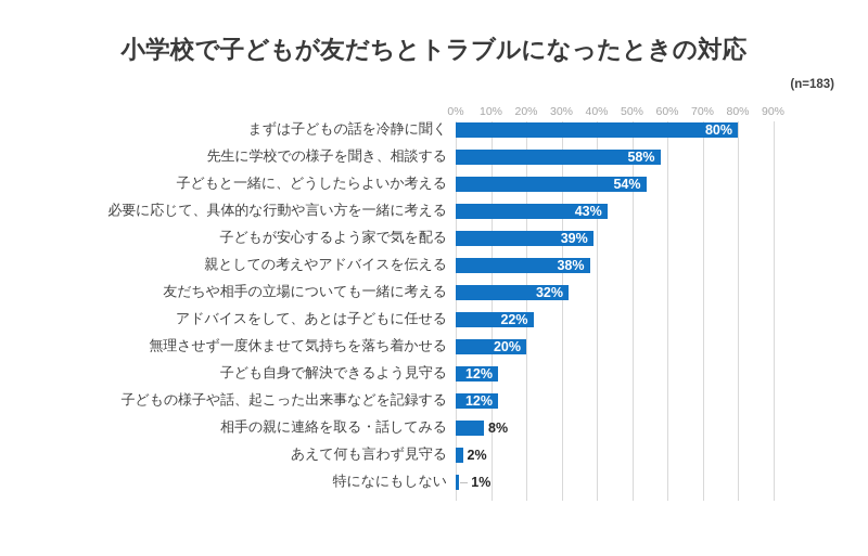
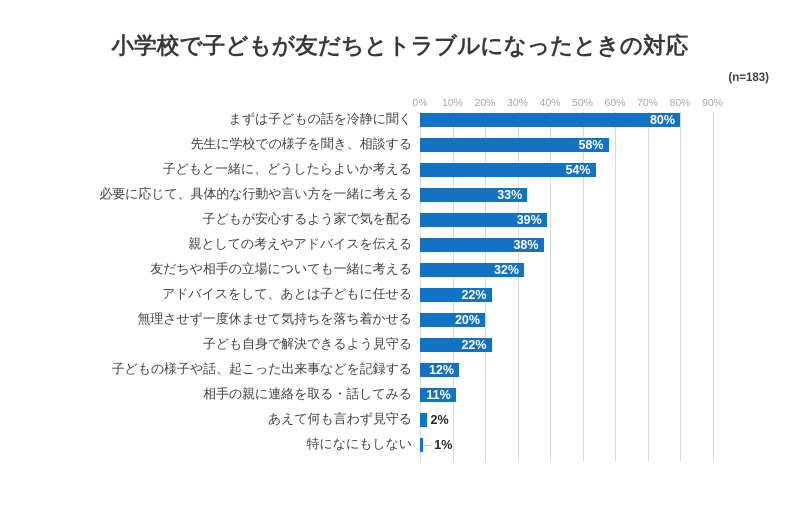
必要に応じて、具体的な行動や言い方を一緒に考える: 43% -> 33%
子ども自身で解決できるよう見守る: 12% -> 22%
相手の親に連絡を取る・話してみる: 8% -> 11%
